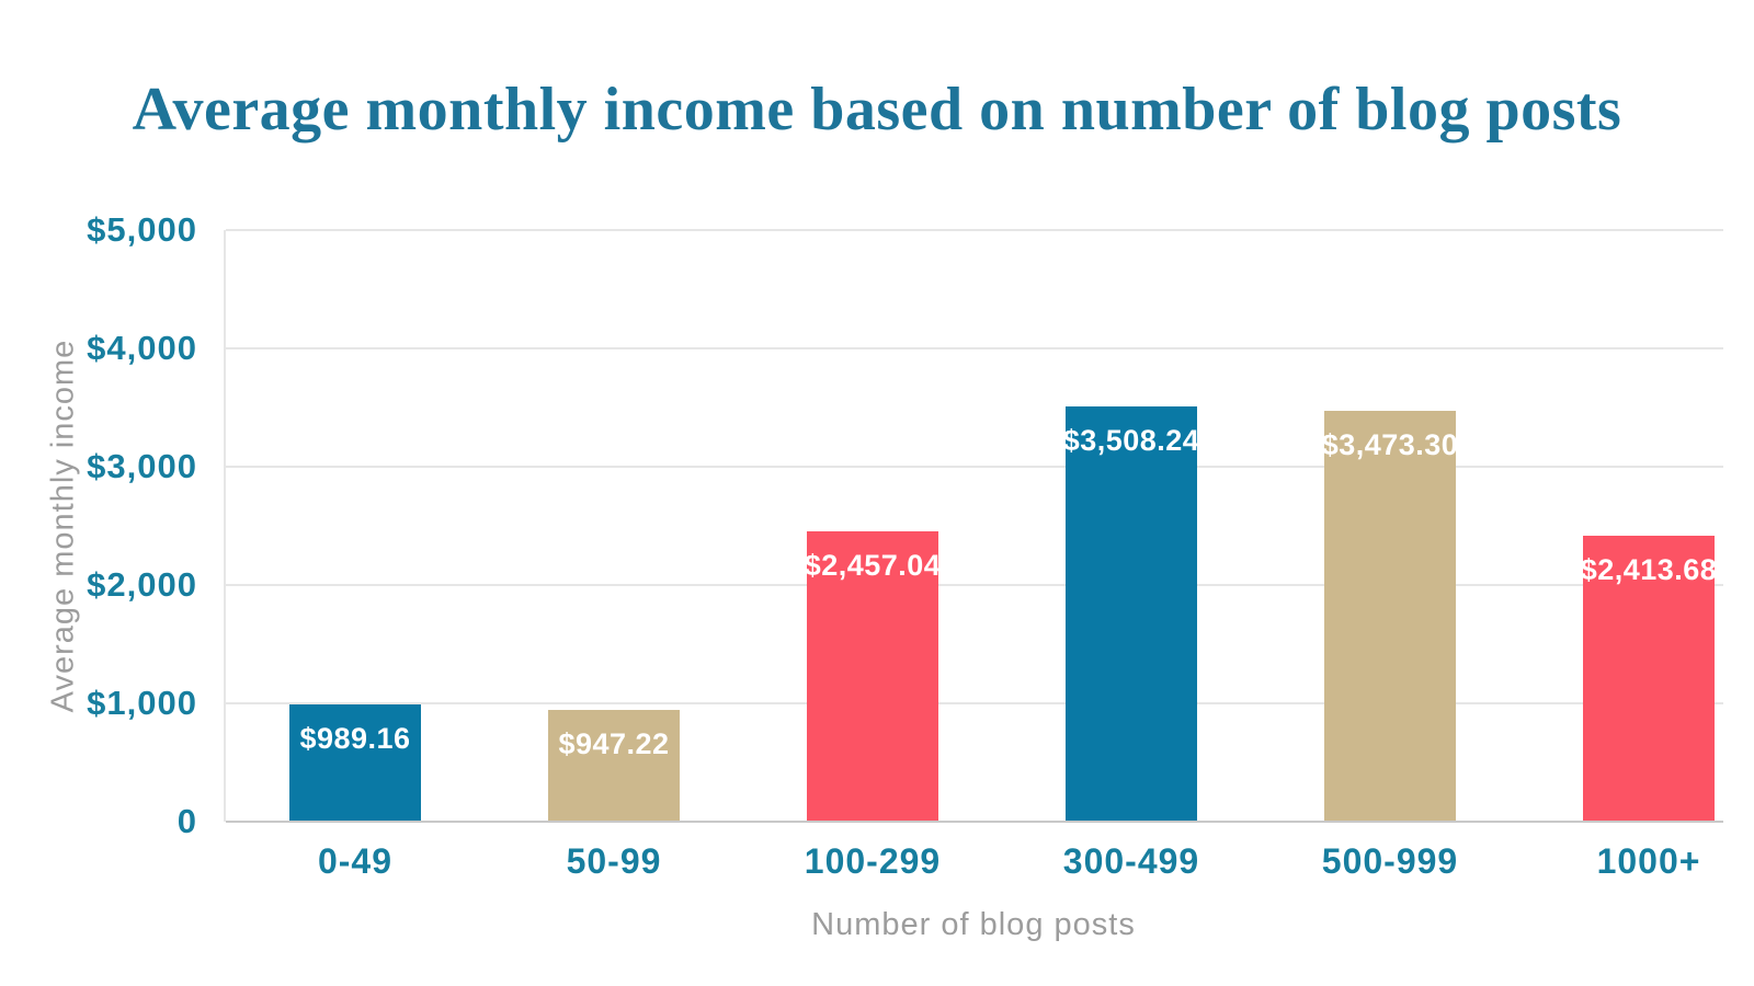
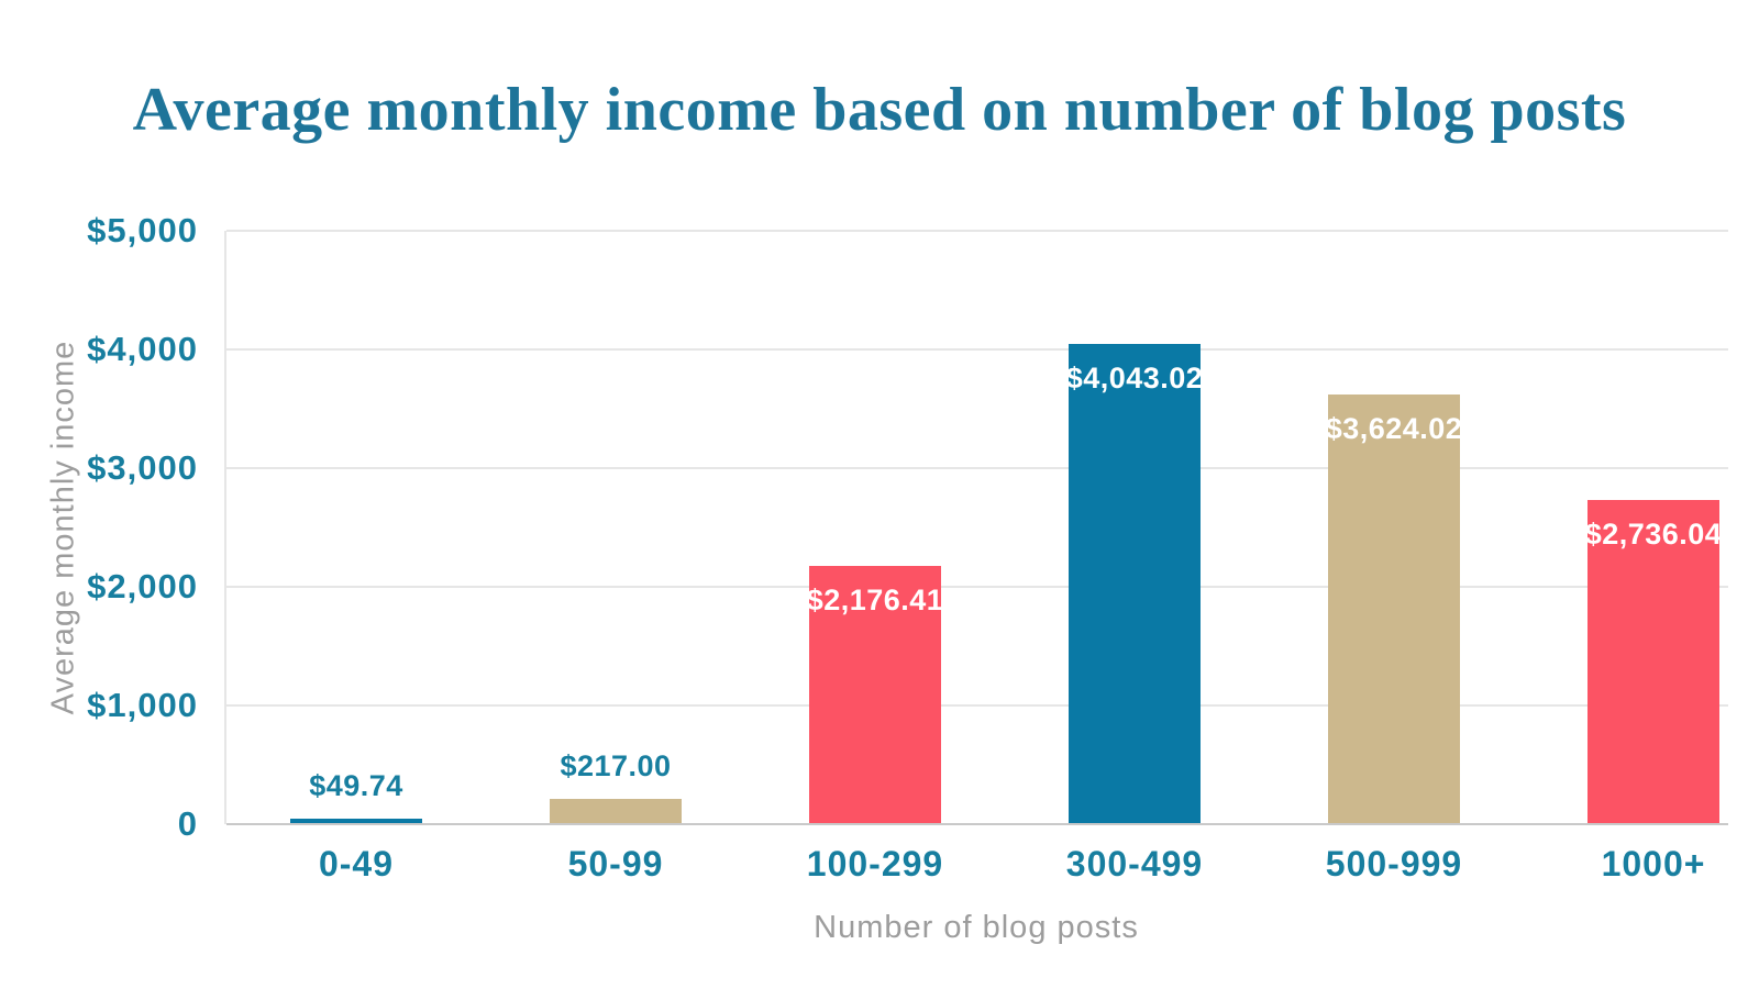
0-49: $989.16 -> $49.74
50-99: $947.22 -> $217.00
100-299: $2,457.04 -> $2,176.41
300-499: $3,508.24 -> $4,043.02
500-999: $3,473.30 -> $3,624.02
1000+: $2,413.68 -> $2,736.04
